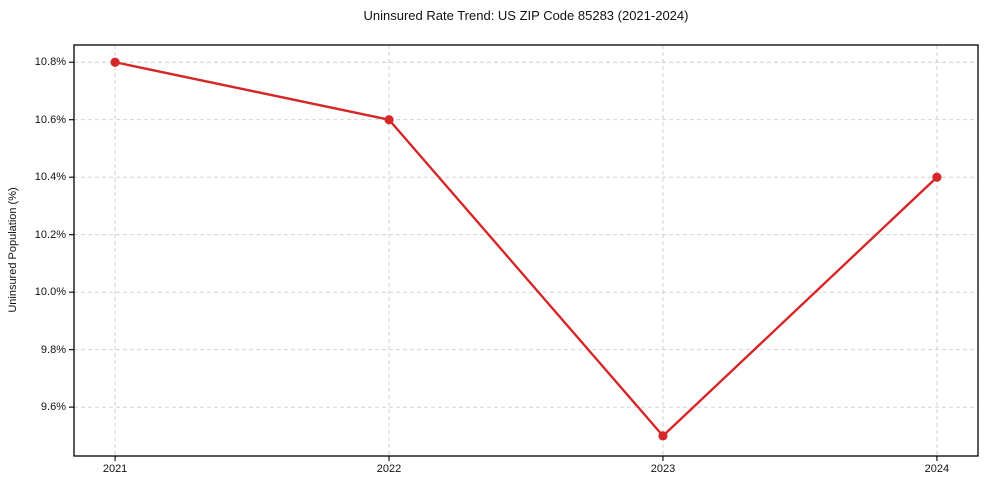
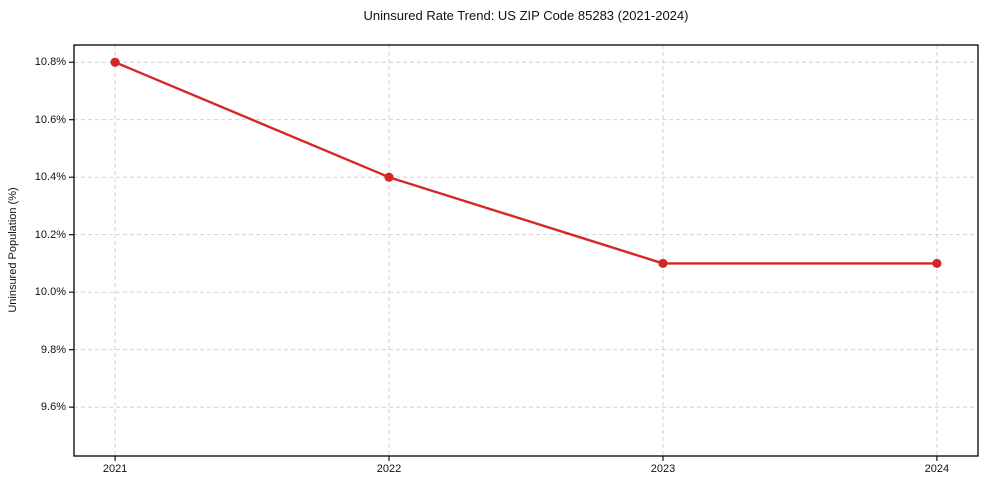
2022: 10.6% -> 10.4%
2023: 9.5% -> 10.1%
2024: 10.4% -> 10.1%
